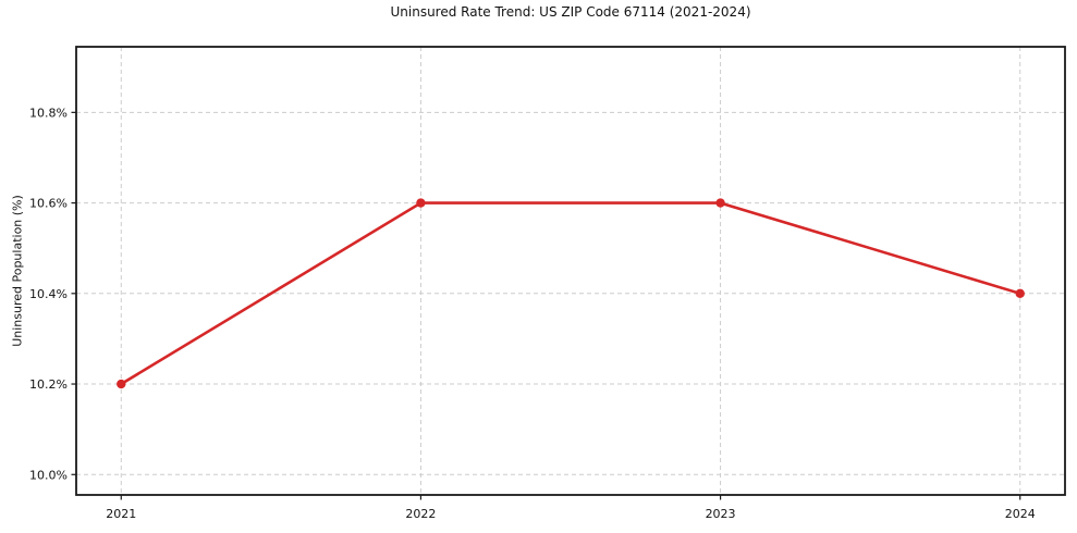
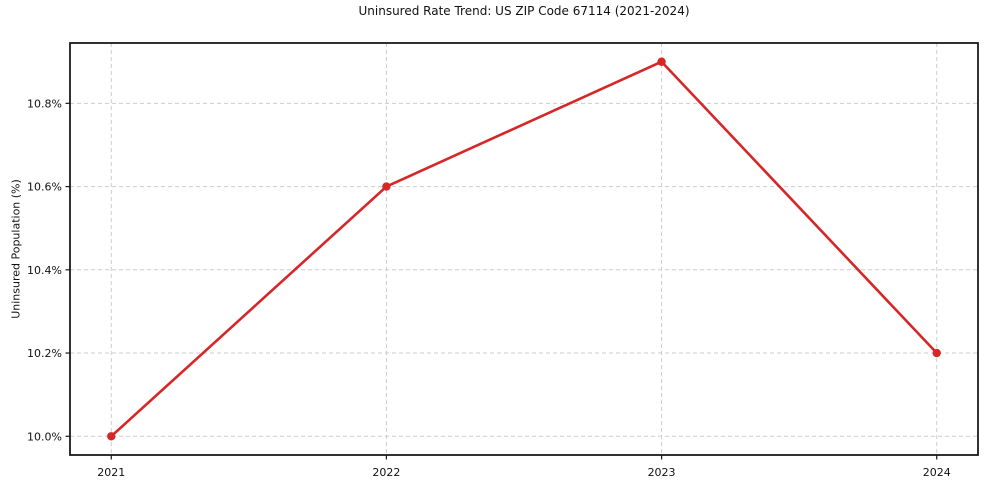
2021: 10.2% -> 10.0%
2023: 10.6% -> 10.9%
2024: 10.4% -> 10.2%
